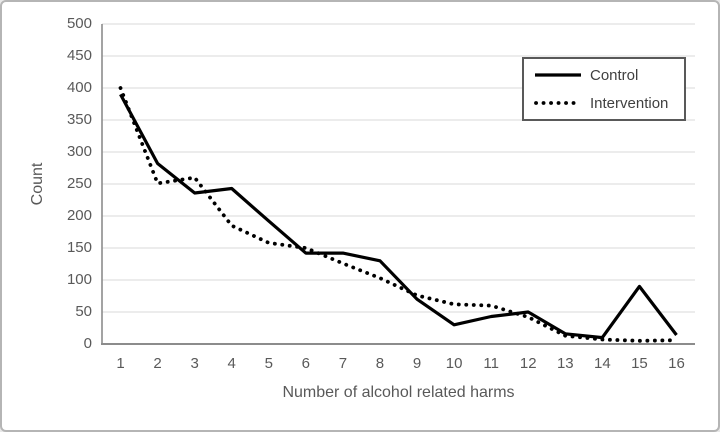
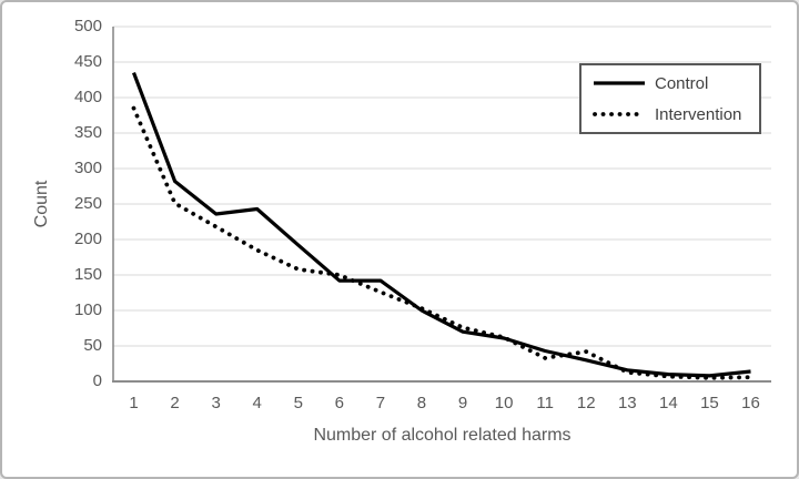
Control/1: 390 -> 440
Intervention/1: 400 -> 380
Intervention/3: 260 -> 220
Control/8: 130 -> 100
Control/10: 30 -> 60
Intervention/11: 60 -> 30
Control/12: 50 -> 30
Control/15: 90 -> 10
